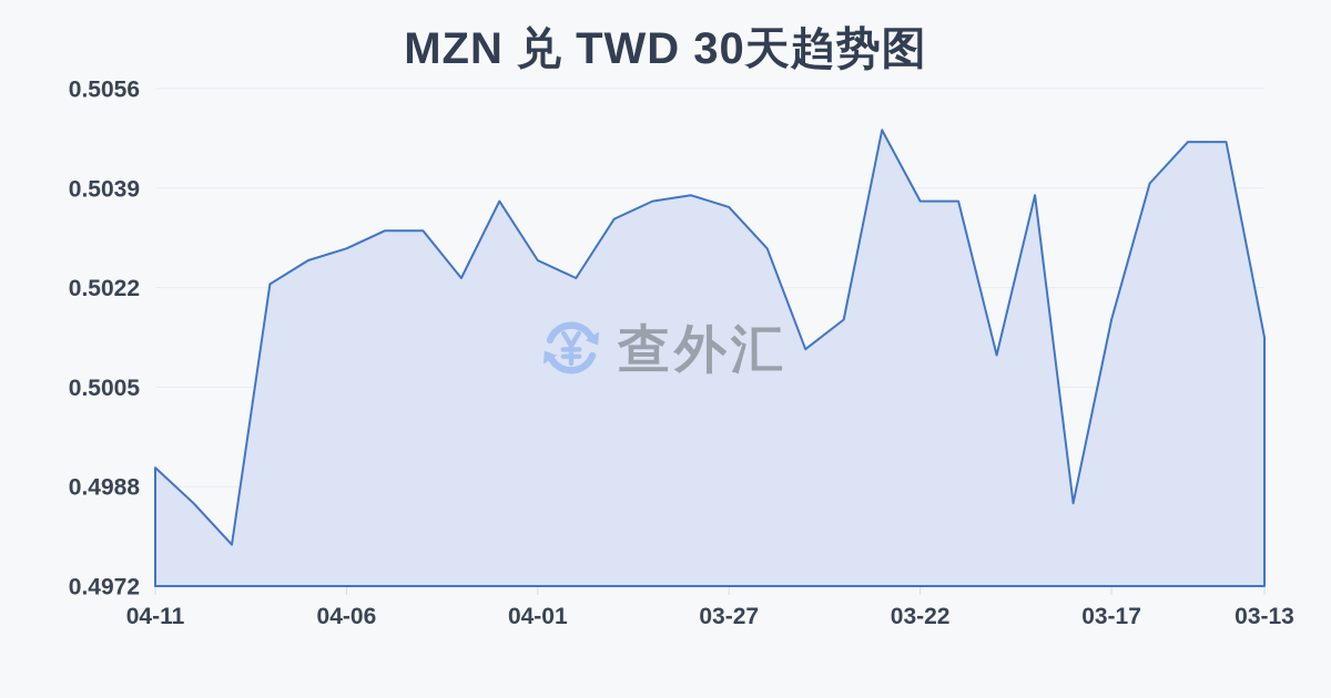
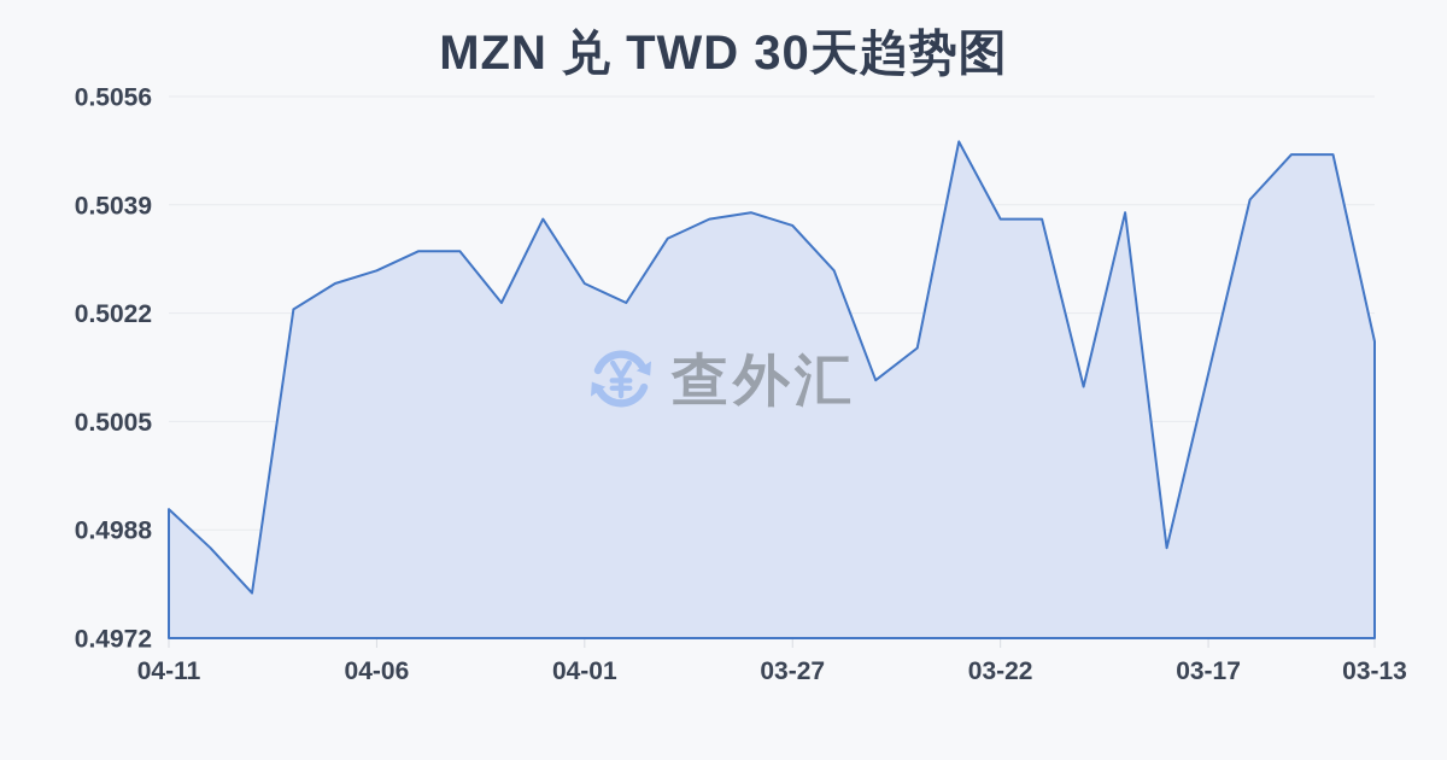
03-17: 0.5017 -> 0.5013
03-13: 0.5014 -> 0.5018
